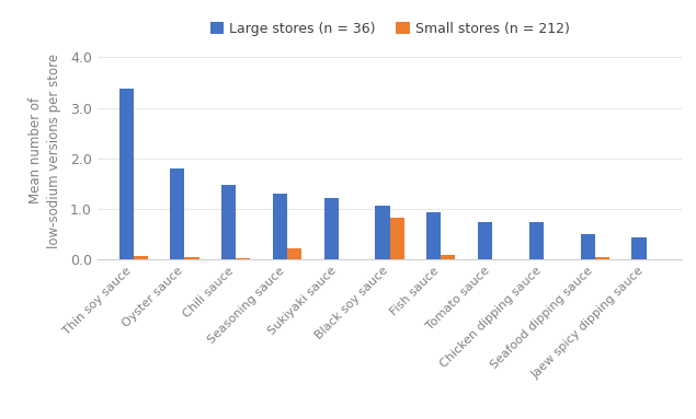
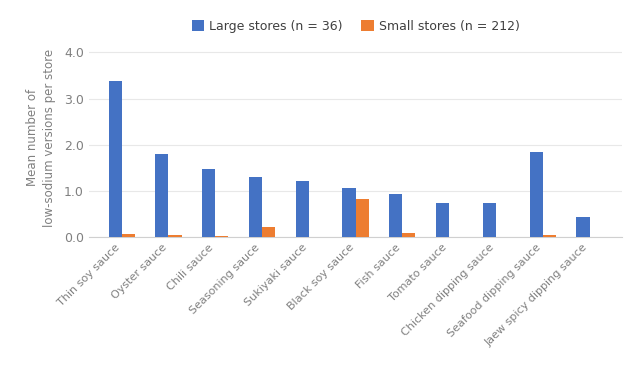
Large stores (n = 36)/Seafood dipping sauce: 0.50 -> 1.85
